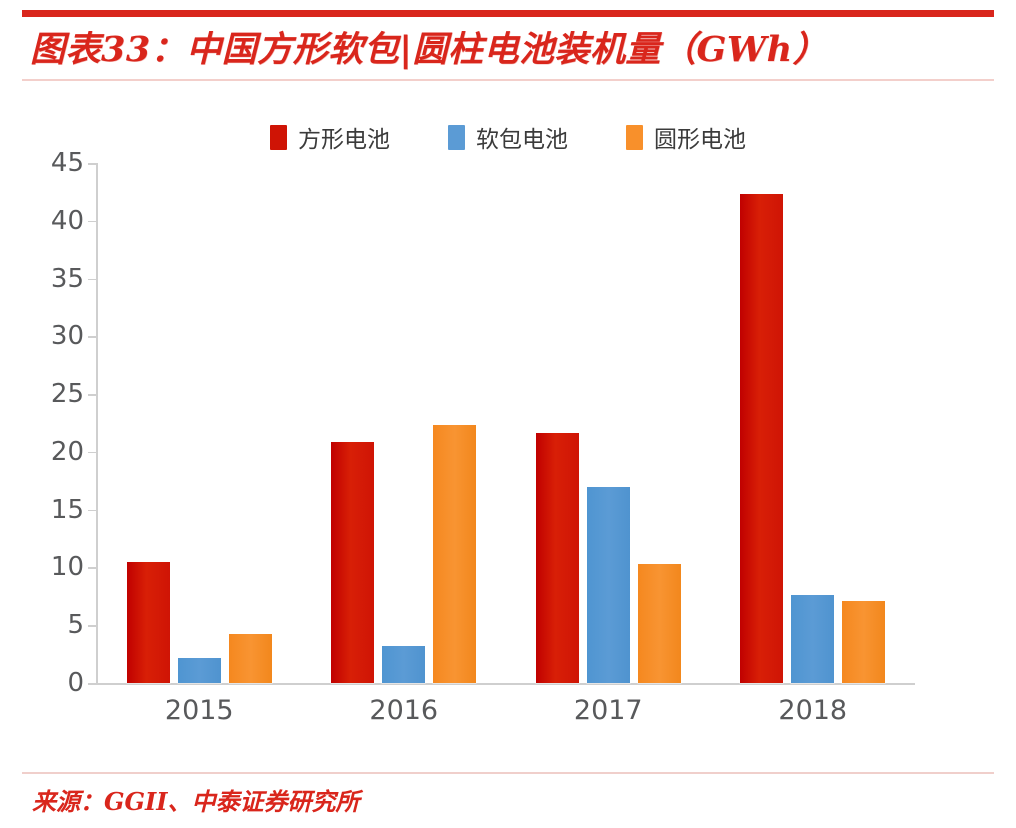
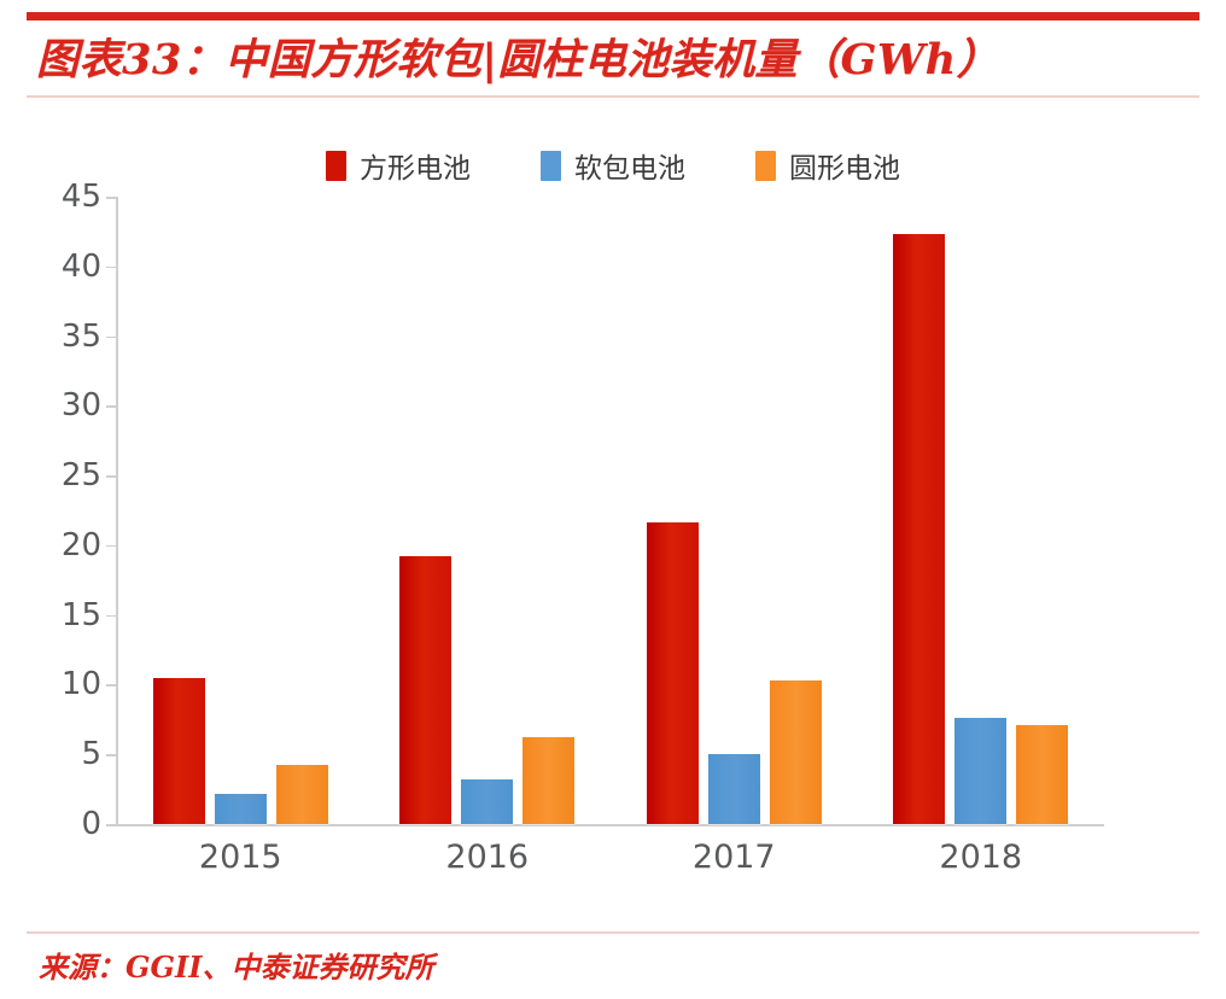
方形电池/2016: 20.9 -> 19.2
圆形电池/2016: 22.3 -> 6.2
软包电池/2017: 17.0 -> 5.0
